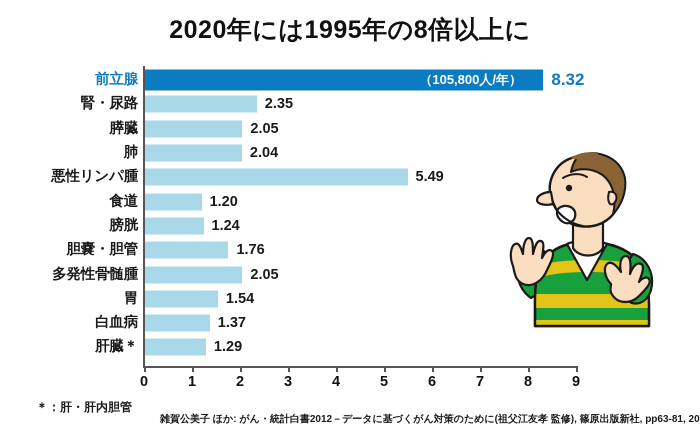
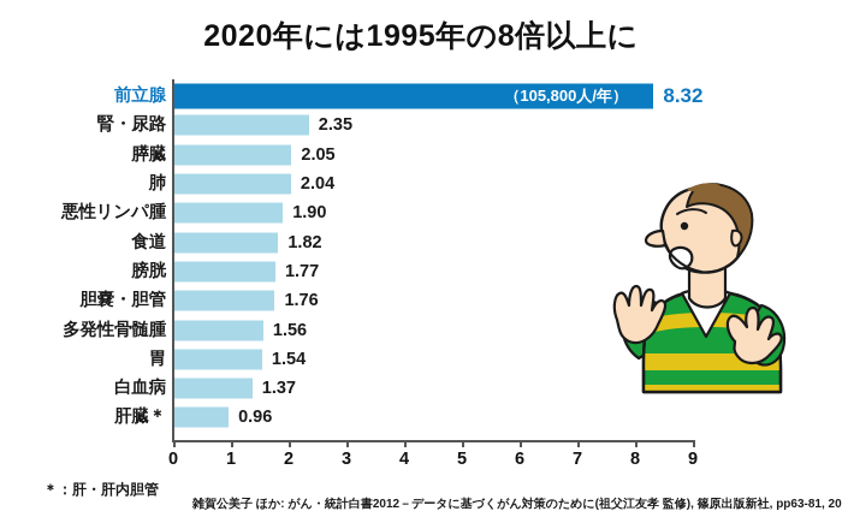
悪性リンパ腫: 5.49 -> 1.90
食道: 1.20 -> 1.82
膀胱: 1.24 -> 1.77
多発性骨髄腫: 2.05 -> 1.56
肝臓＊: 1.29 -> 0.96
